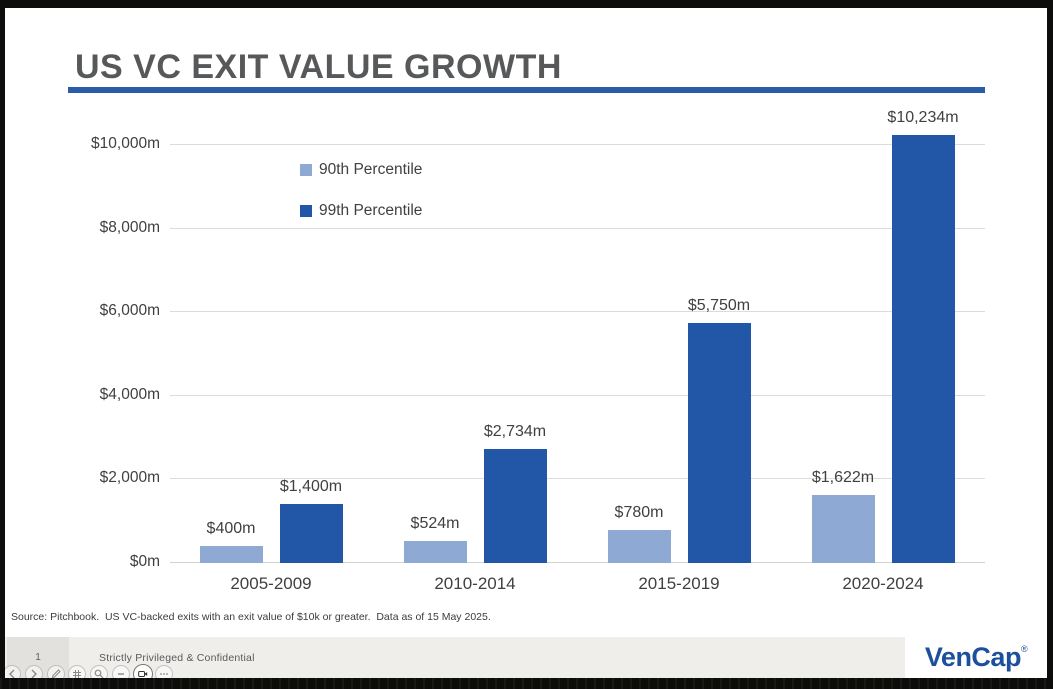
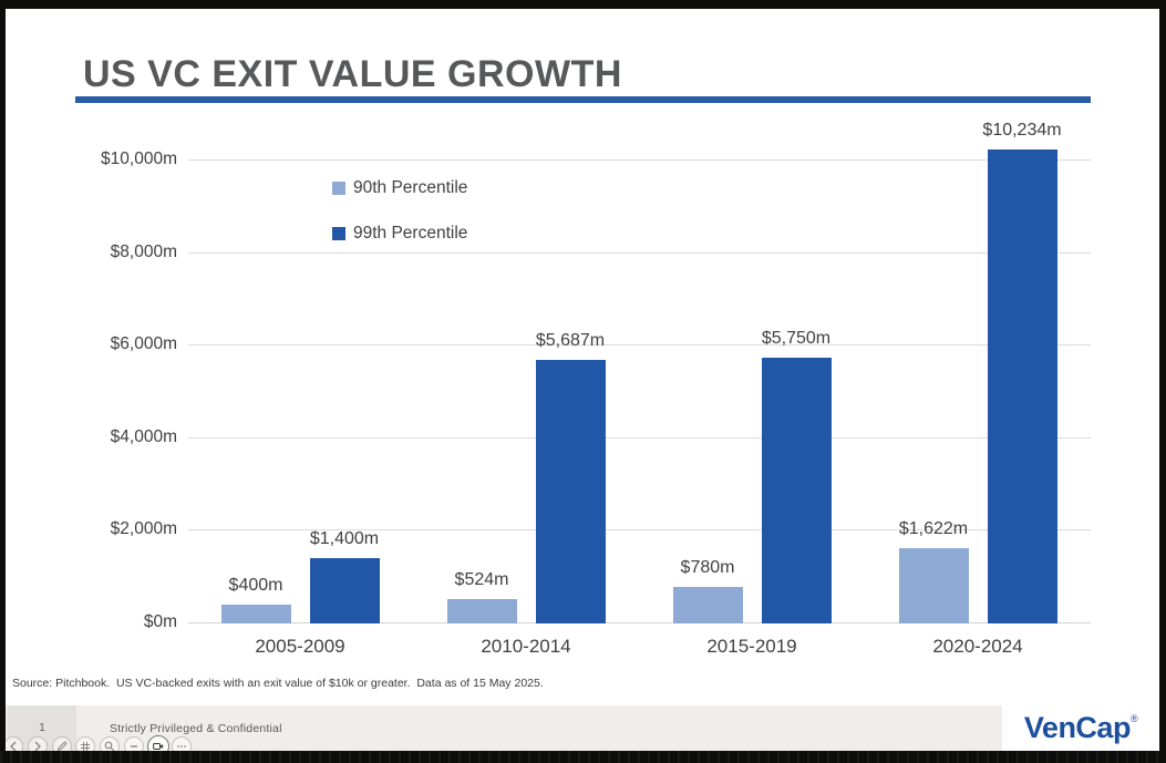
99th Percentile/2010-2014: $2,734m -> $5,687m
